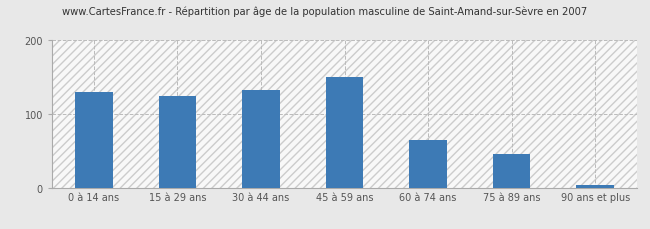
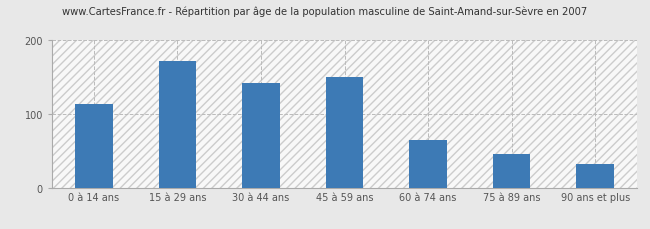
0 à 14 ans: 130 -> 114
15 à 29 ans: 125 -> 172
30 à 44 ans: 133 -> 142
90 ans et plus: 3 -> 32
